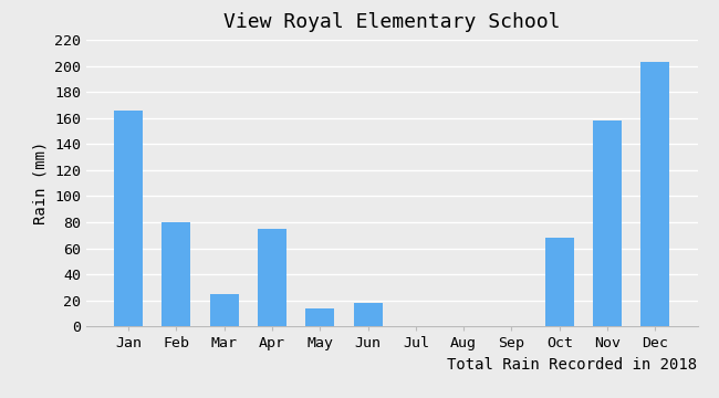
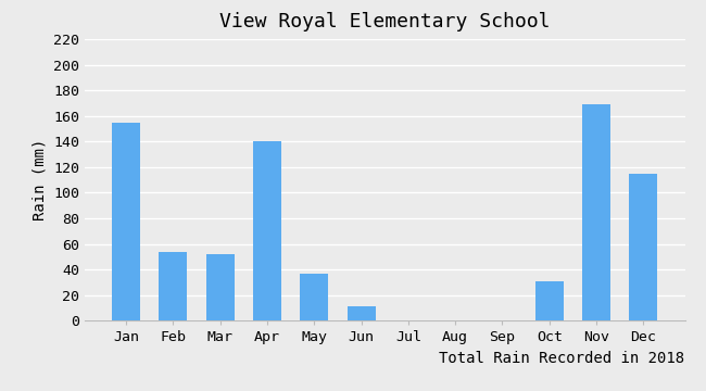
Jan: 166 -> 155
Feb: 80 -> 54
Mar: 25 -> 52
Apr: 75 -> 140
May: 14 -> 37
Jun: 18 -> 11
Oct: 68 -> 31
Nov: 158 -> 169
Dec: 203 -> 115
